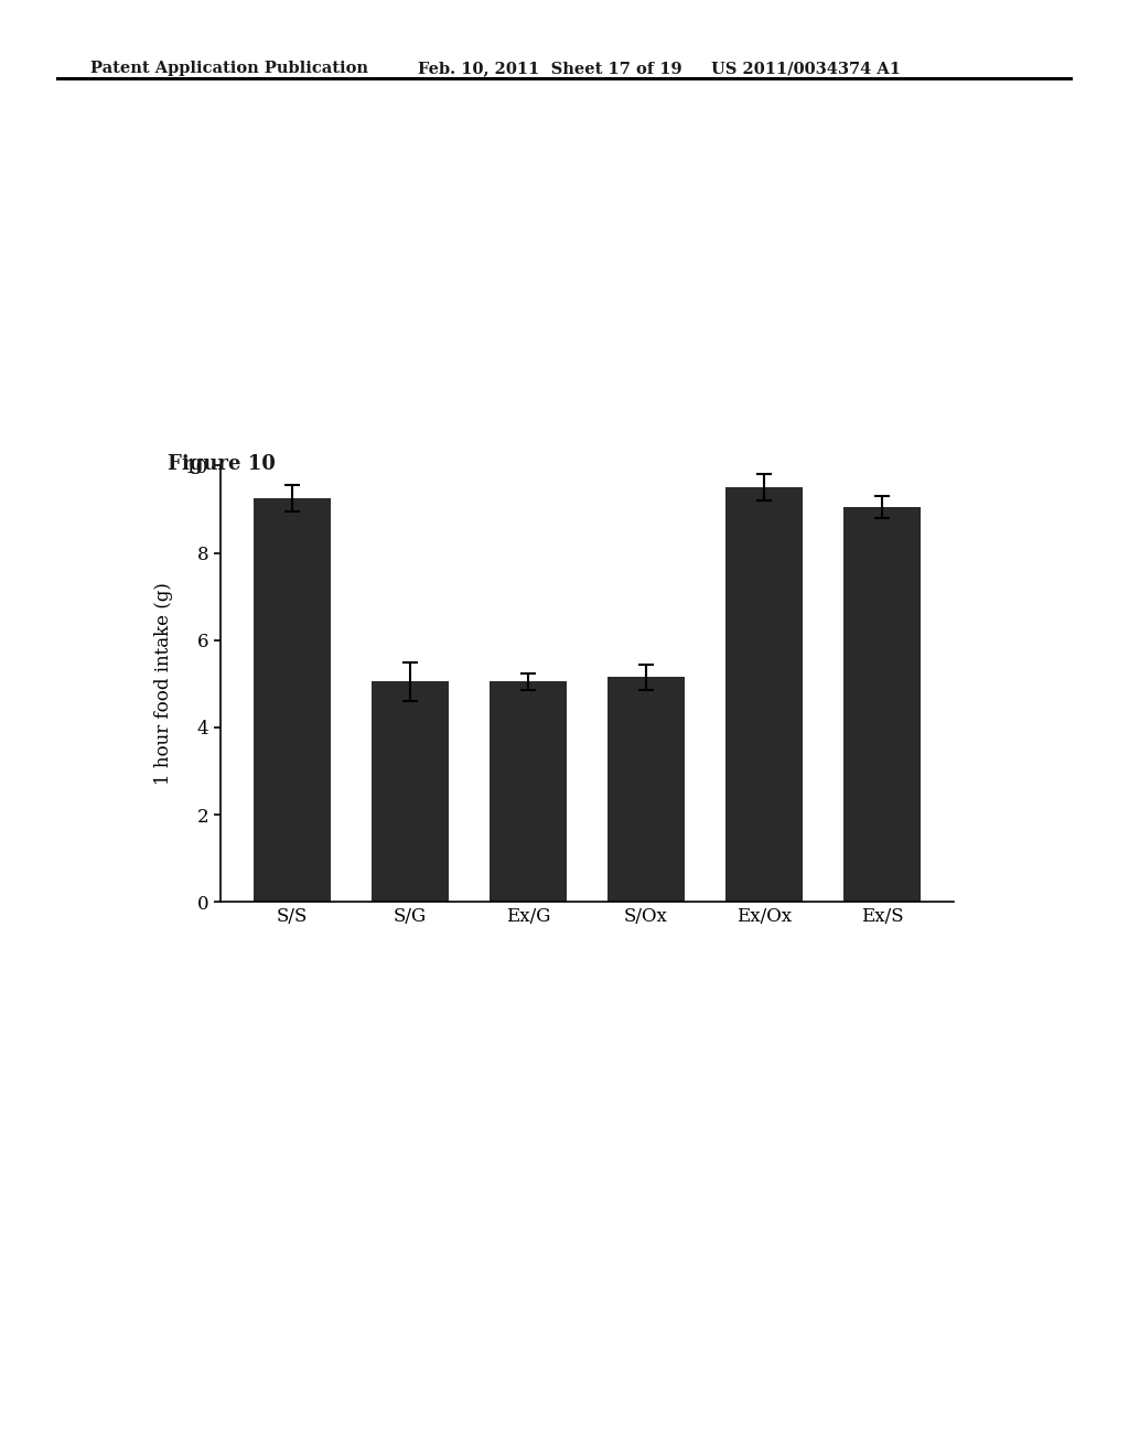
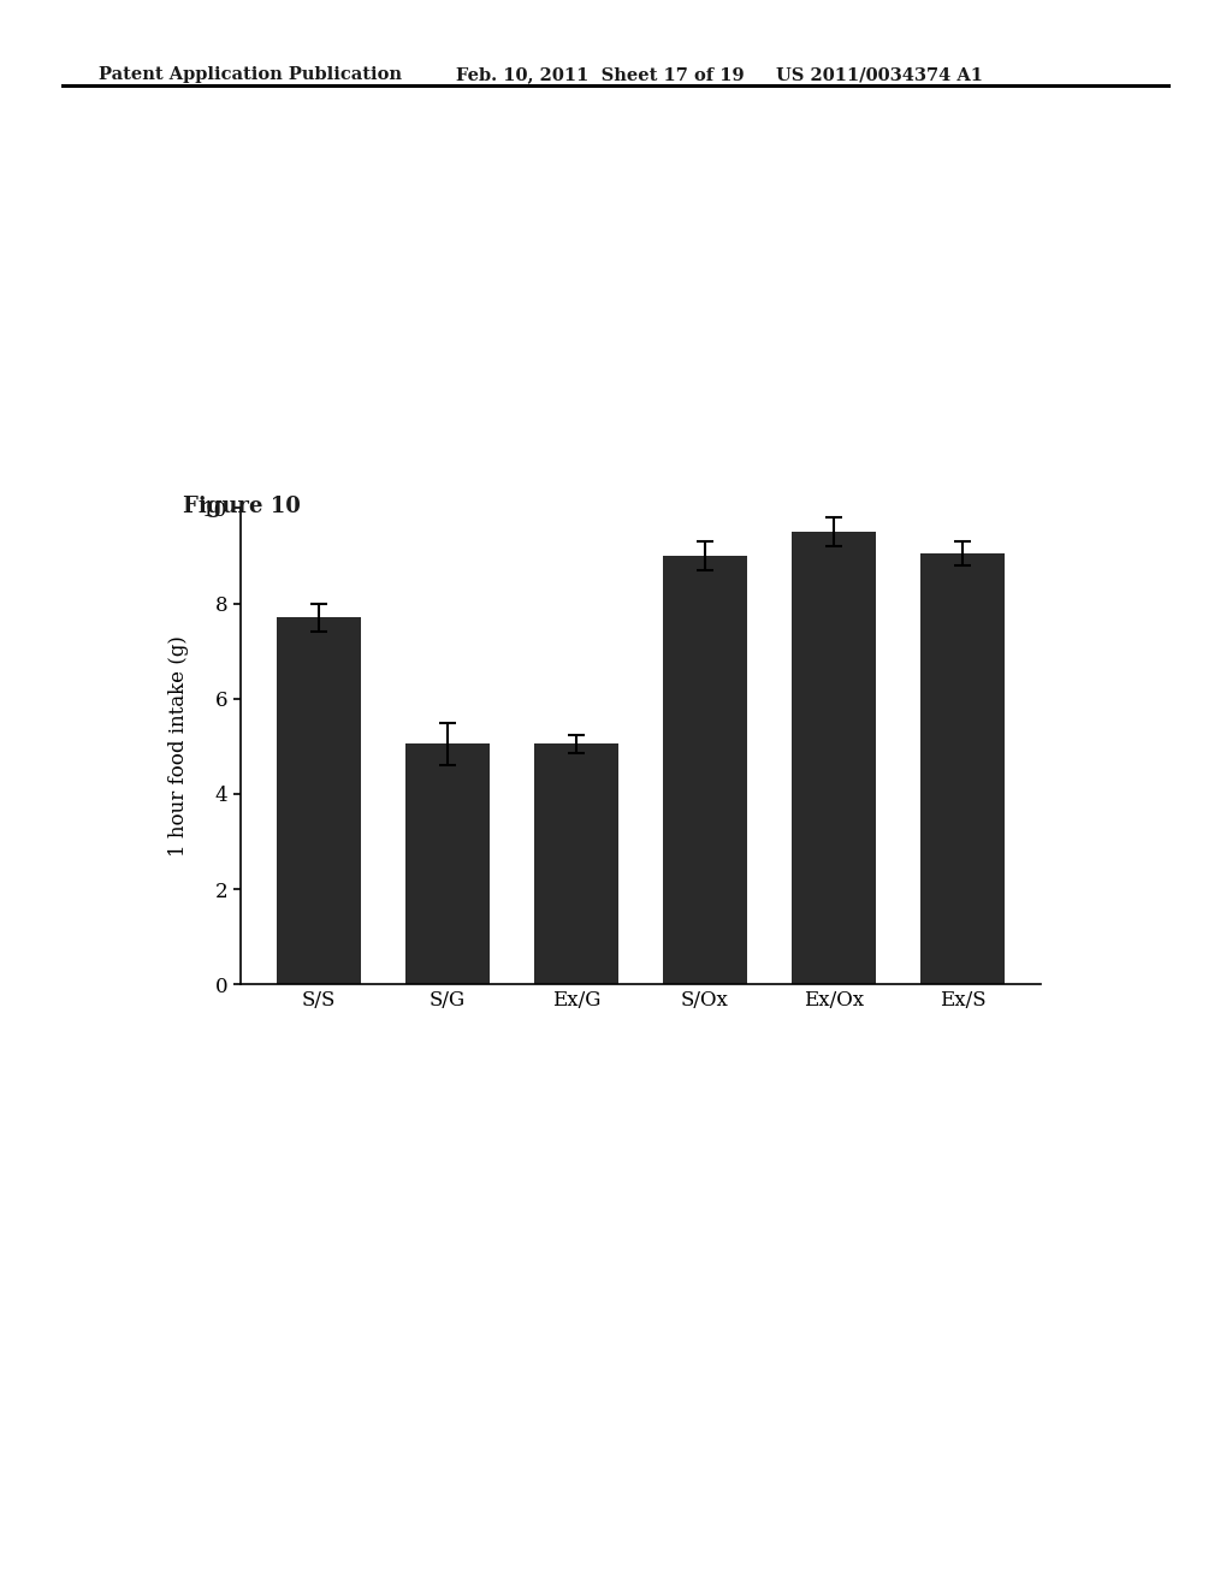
S/S: 9.25 -> 7.70
S/Ox: 5.15 -> 9.00
